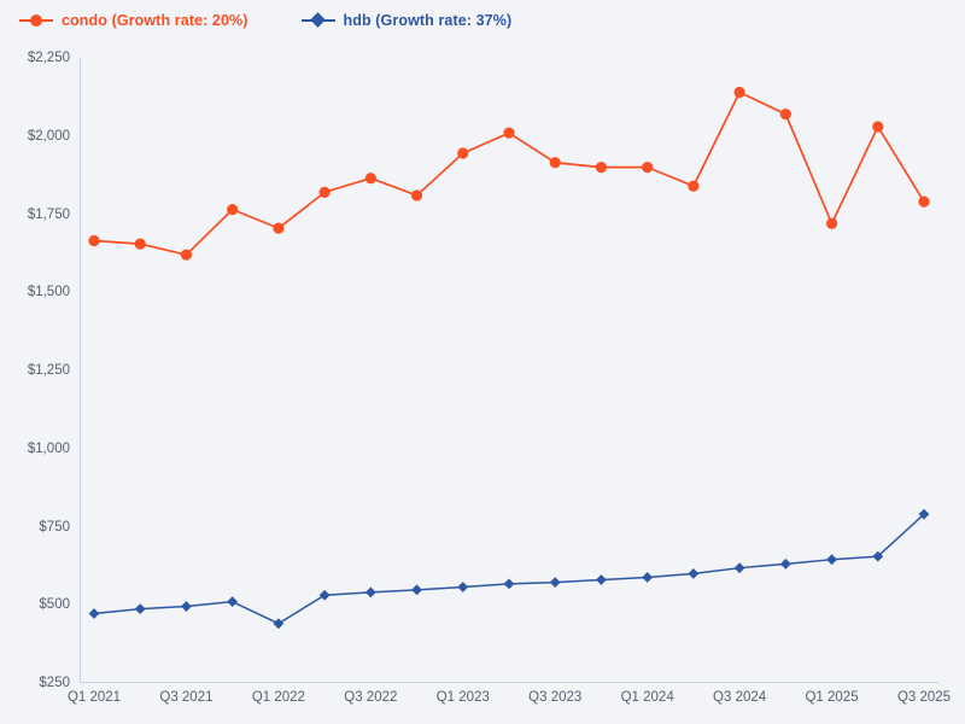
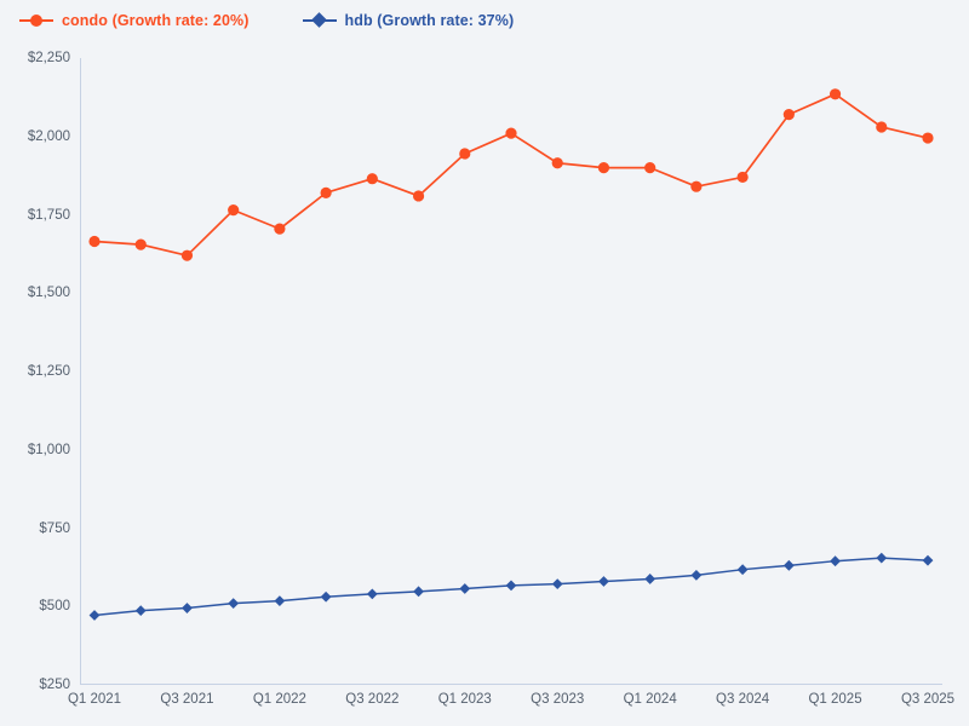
hdb (Growth rate: 37%)/Q1 2022: $440 -> $520
condo (Growth rate: 20%)/Q3 2024: $2140 -> $1870
condo (Growth rate: 20%)/Q1 2025: $1720 -> $2140
condo (Growth rate: 20%)/Q3 2025: $1790 -> $2000
hdb (Growth rate: 37%)/Q3 2025: $790 -> $650
